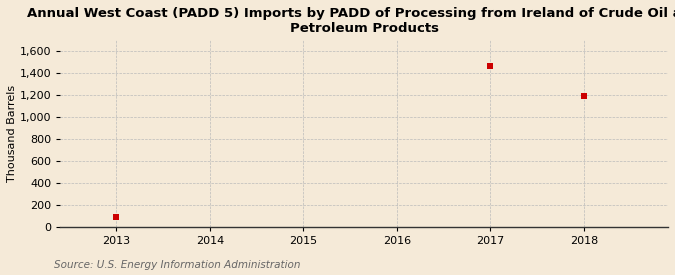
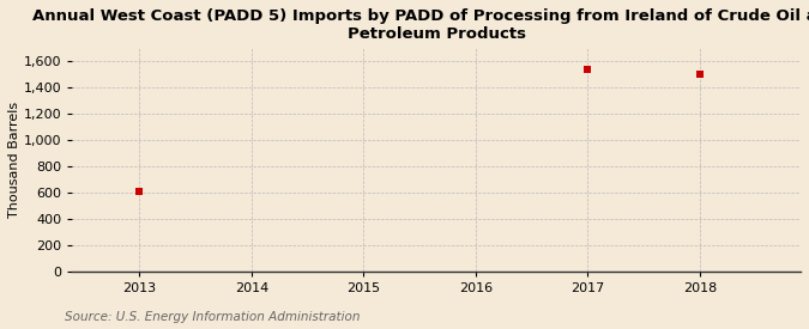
2013: 90 -> 610
2017: 1,470 -> 1,540
2018: 1,190 -> 1,500
